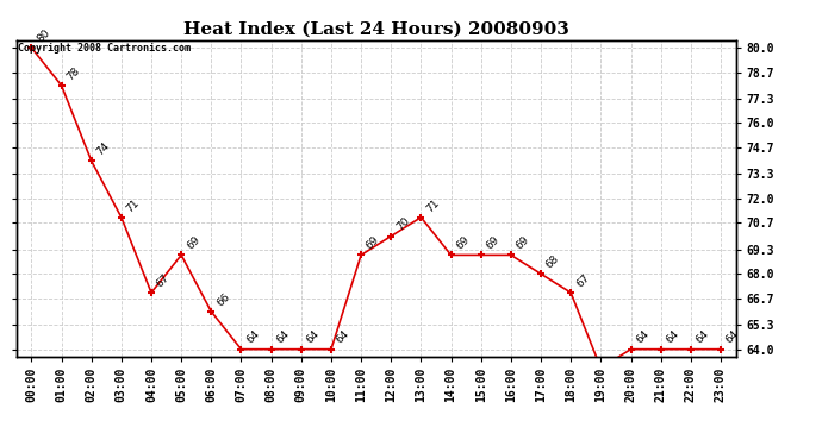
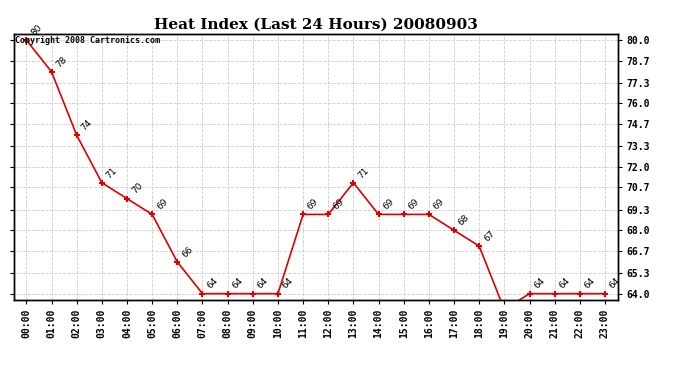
04:00: 67 -> 70
12:00: 70 -> 69
